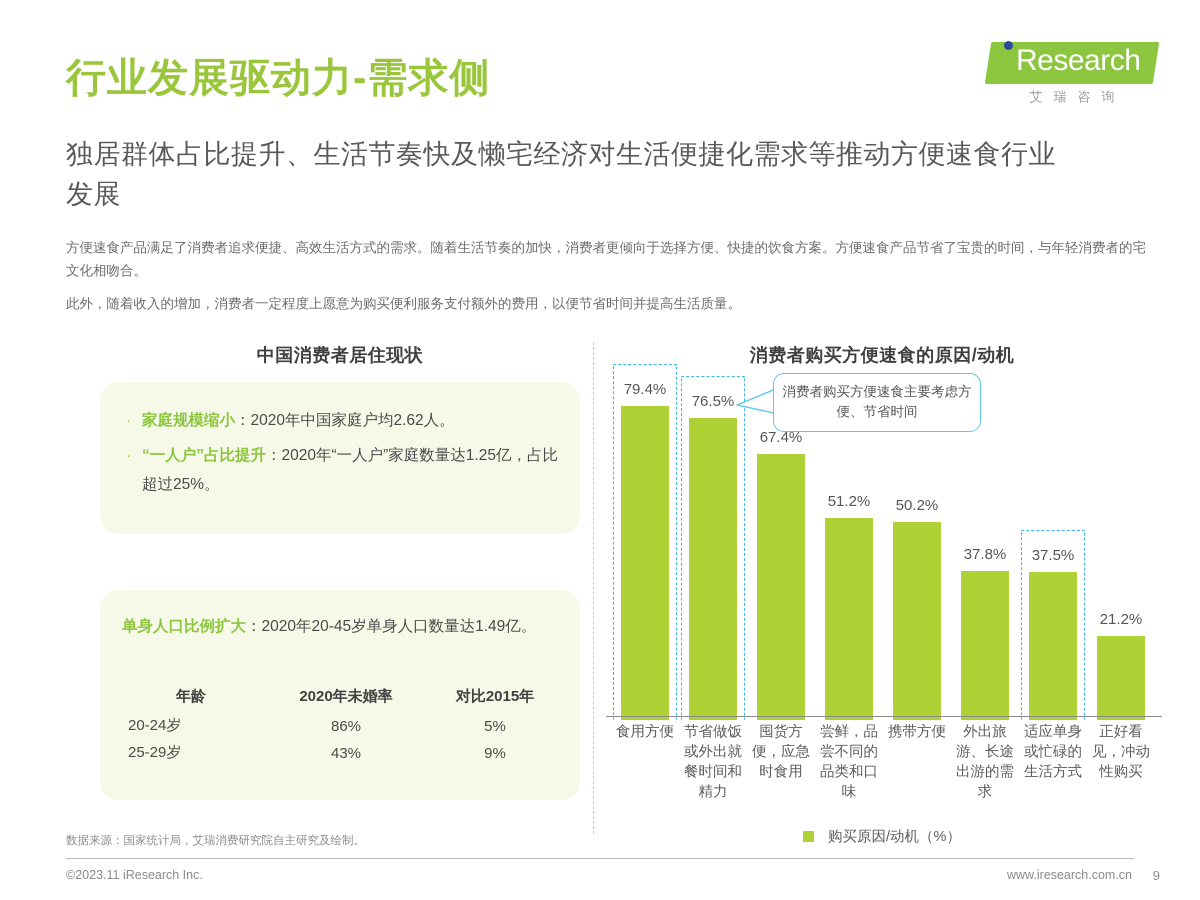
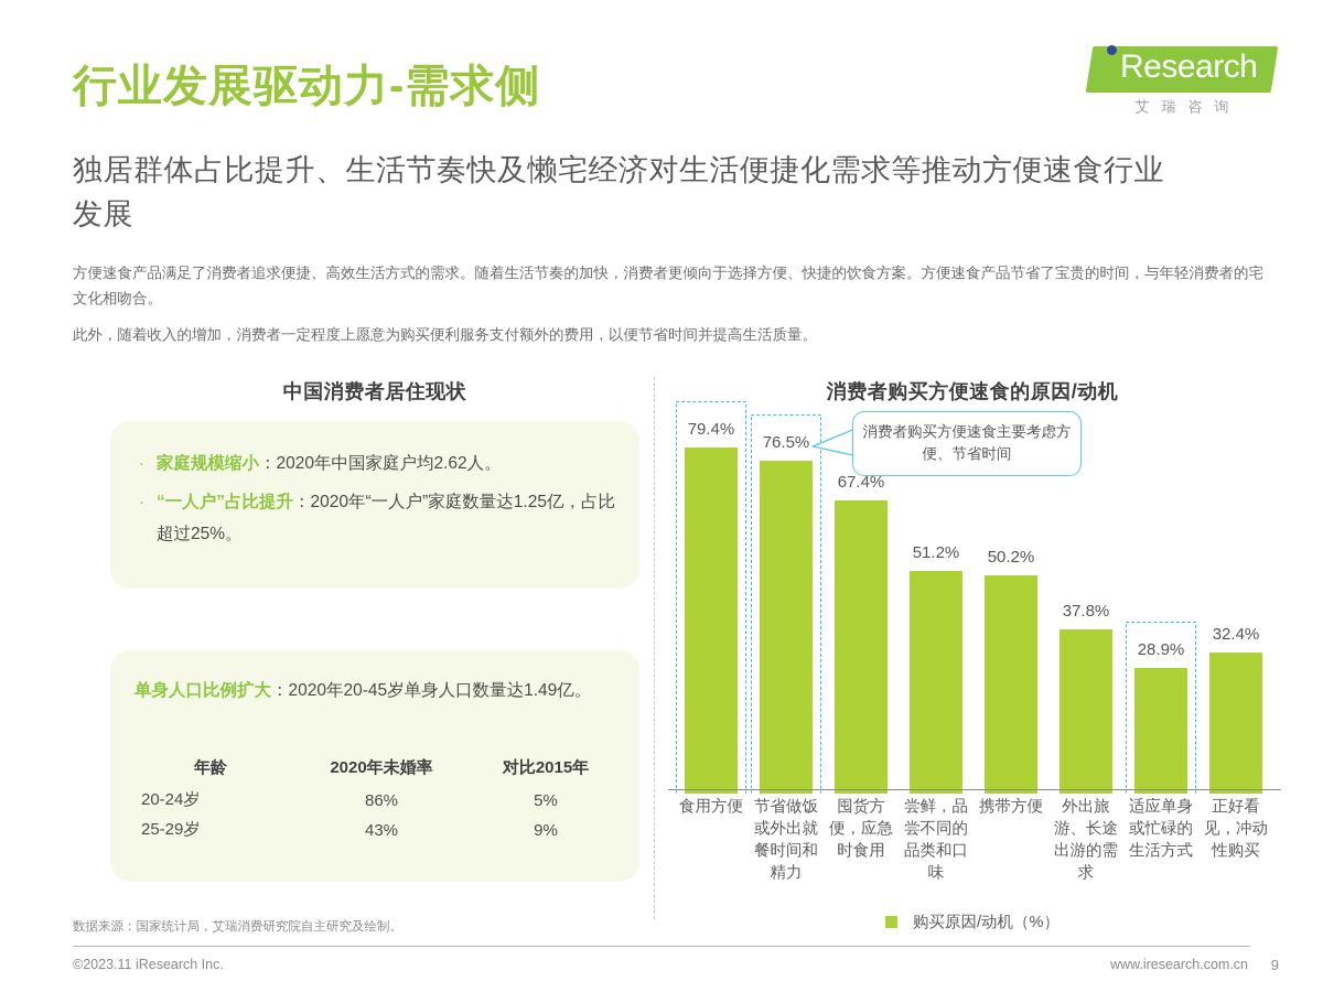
适应单身或忙碌的生活方式: 37.5% -> 28.9%
正好看见，冲动性购买: 21.2% -> 32.4%
